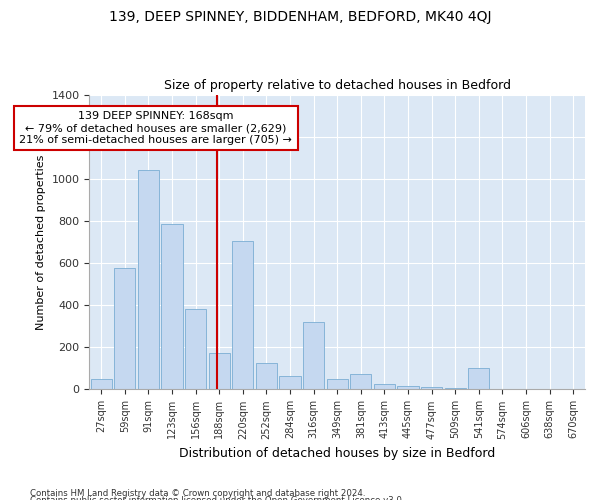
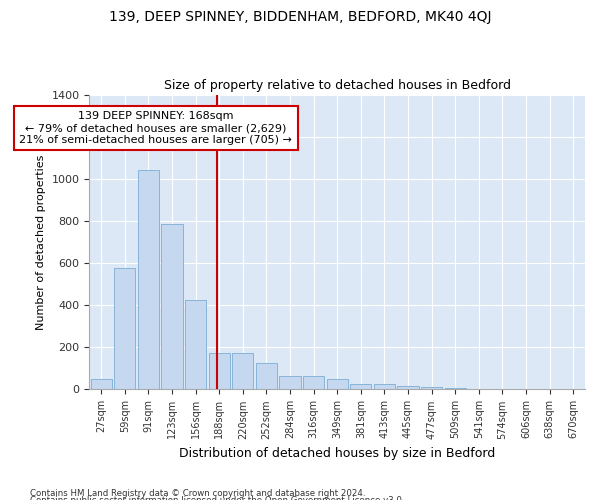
156sqm: 380 -> 425
220sqm: 705 -> 175
316sqm: 320 -> 65
381sqm: 75 -> 25
541sqm: 100 -> 3
